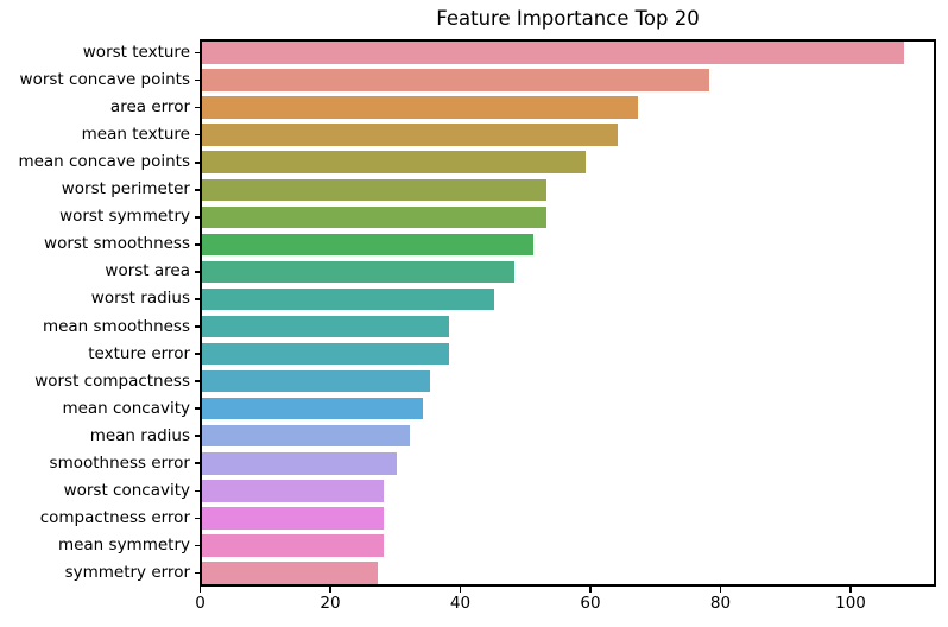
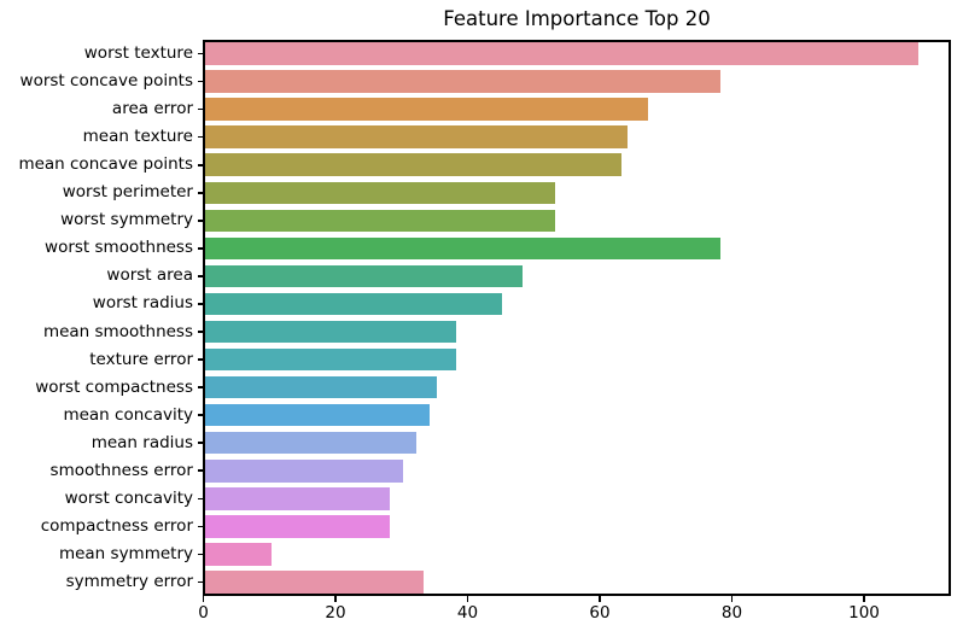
mean concave points: 59 -> 63
worst smoothness: 51 -> 78
mean symmetry: 28 -> 10
symmetry error: 27 -> 33
